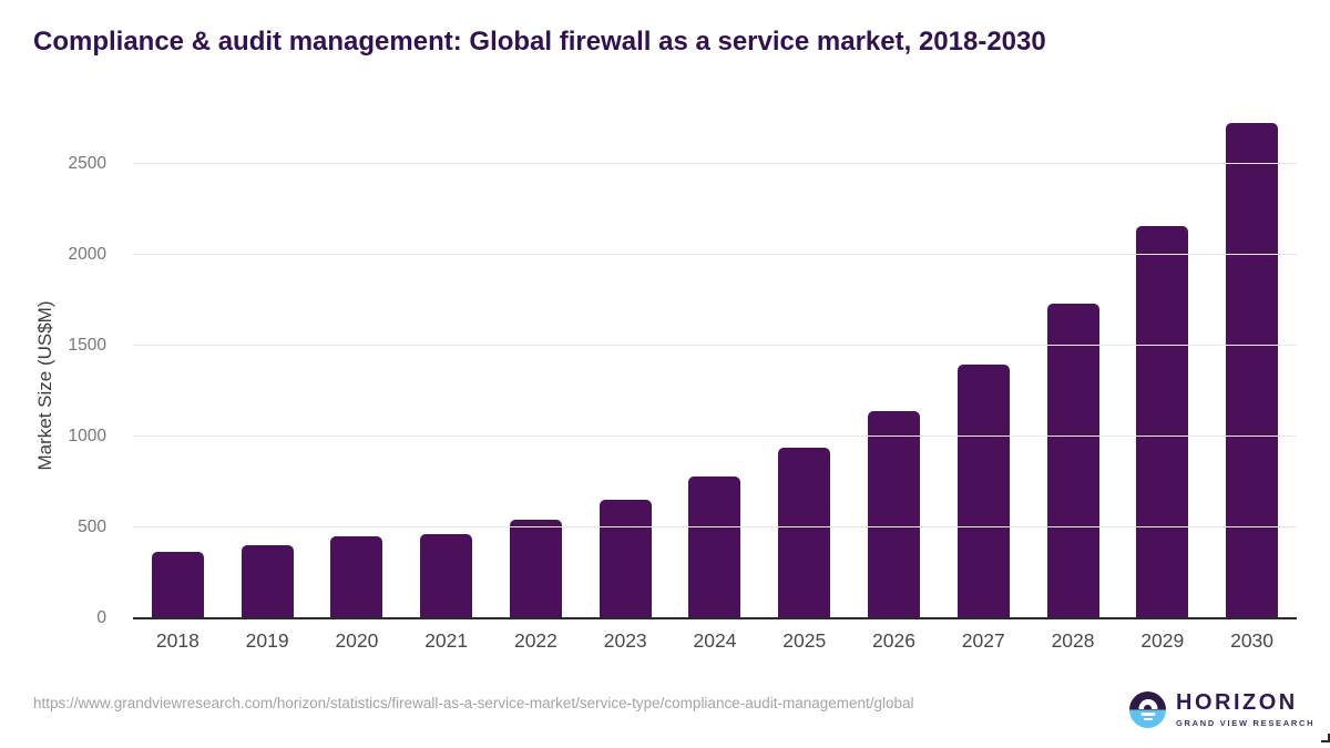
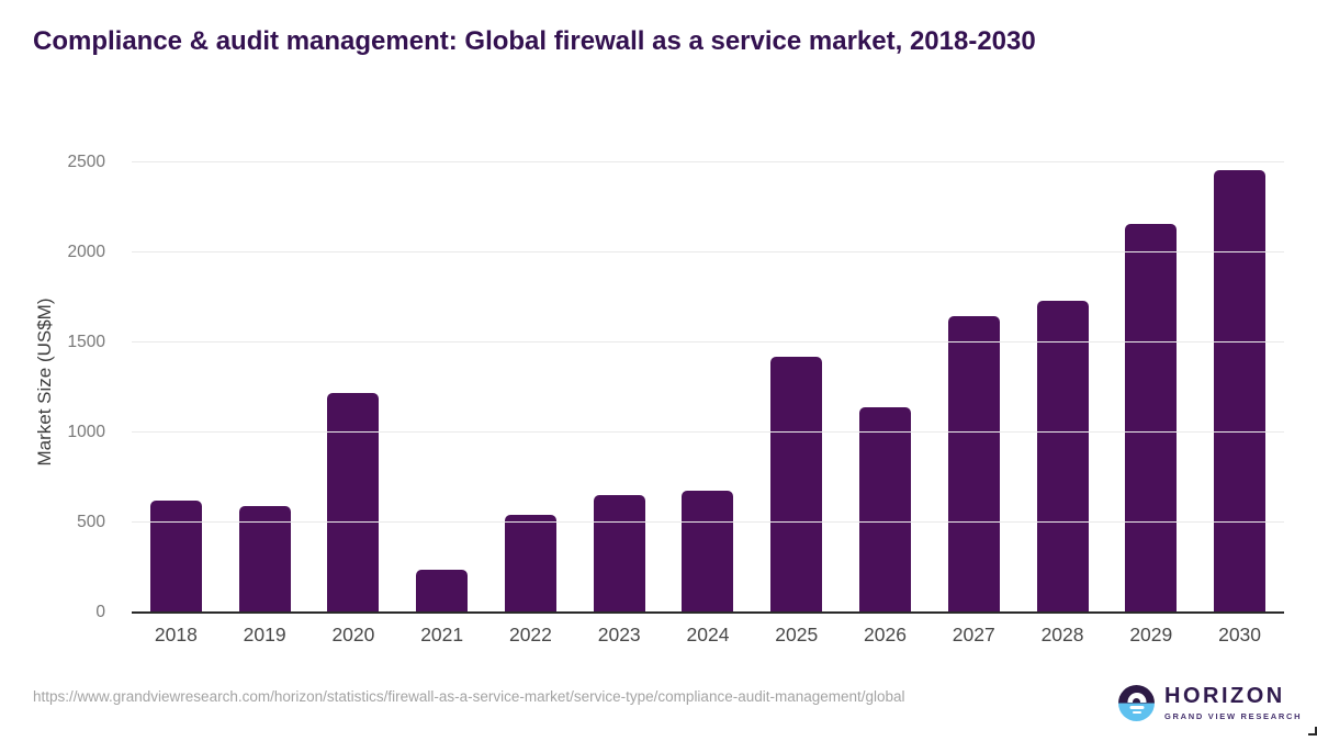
2018: 360 -> 620
2019: 400 -> 590
2020: 450 -> 1220
2021: 460 -> 240
2024: 780 -> 680
2025: 940 -> 1420
2027: 1400 -> 1650
2030: 2720 -> 2460
